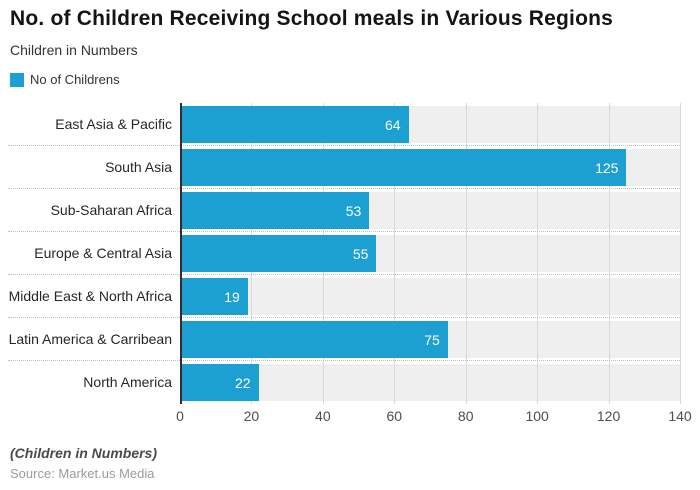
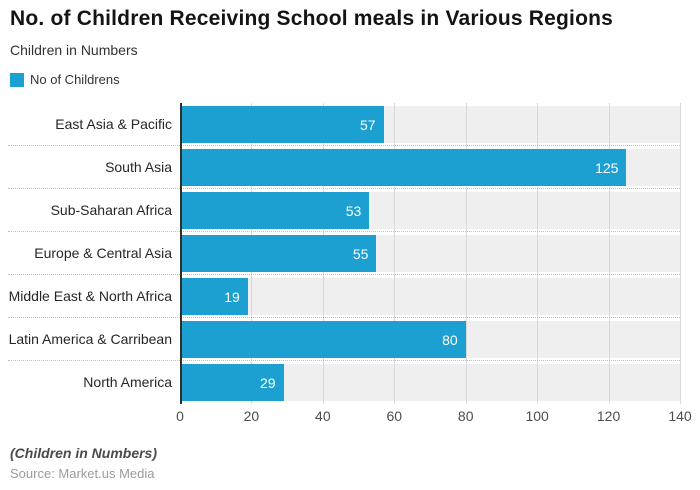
East Asia & Pacific: 64 -> 57
Latin America & Carribean: 75 -> 80
North America: 22 -> 29
